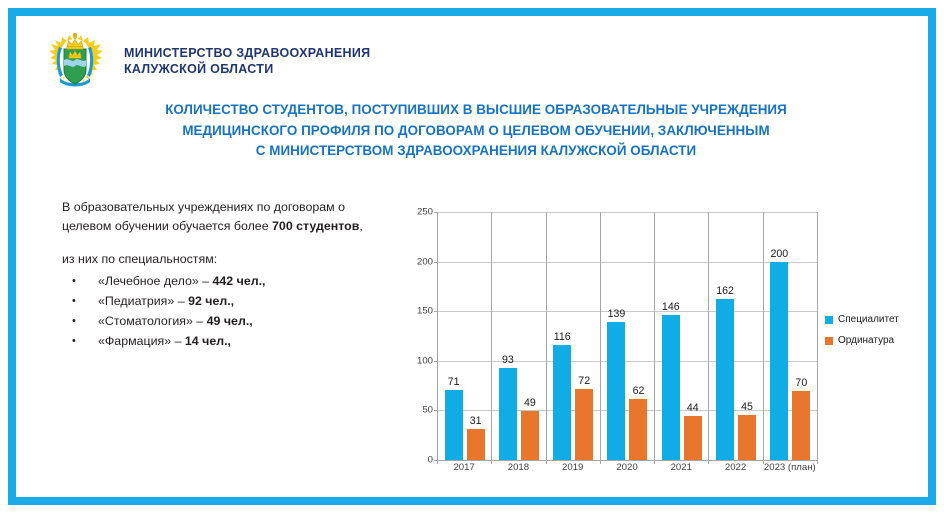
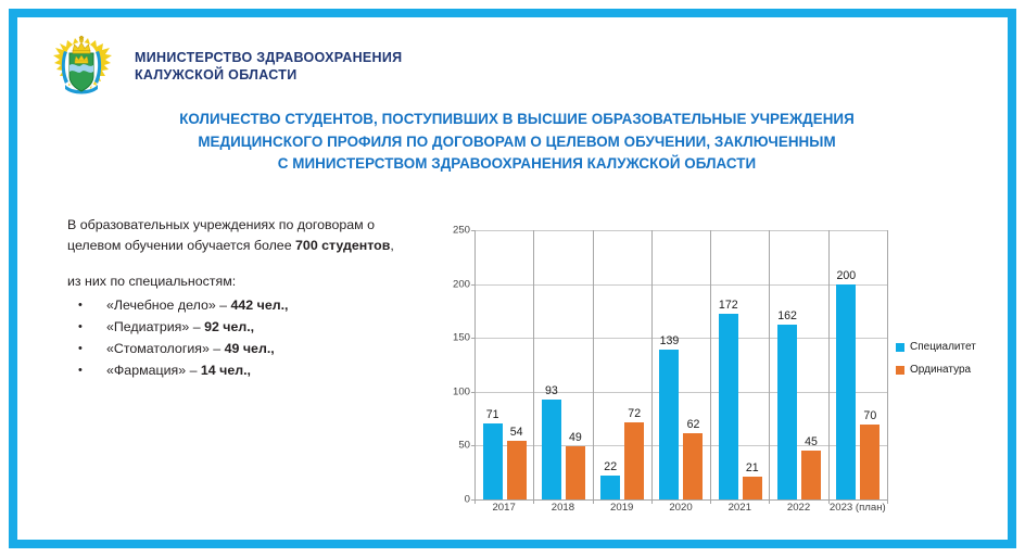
Ординатура/2017: 31 -> 54
Специалитет/2019: 116 -> 22
Специалитет/2021: 146 -> 172
Ординатура/2021: 44 -> 21
